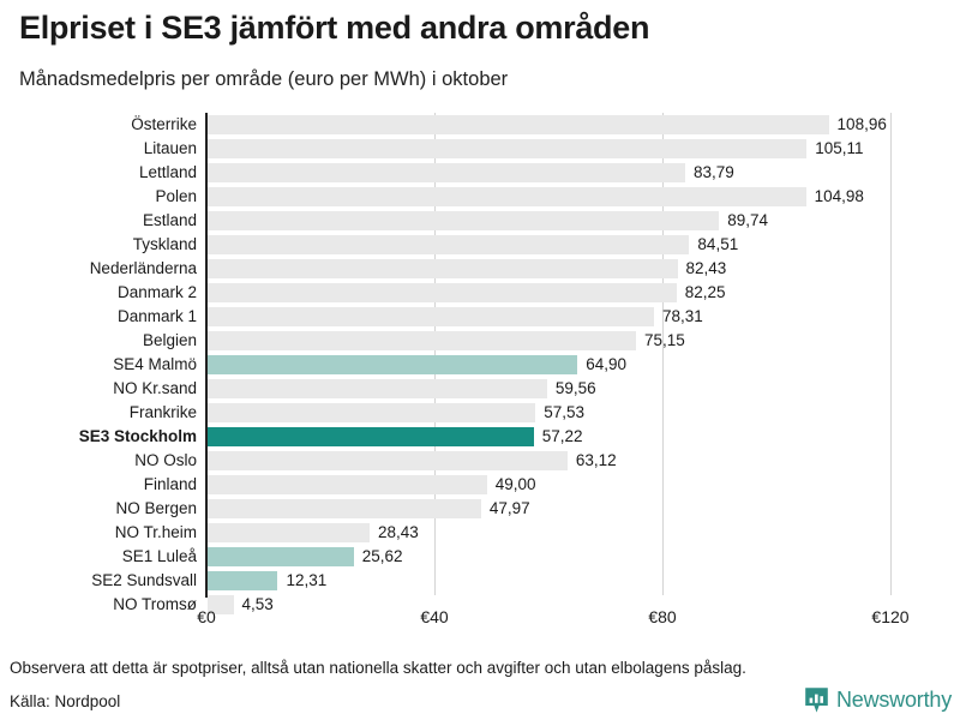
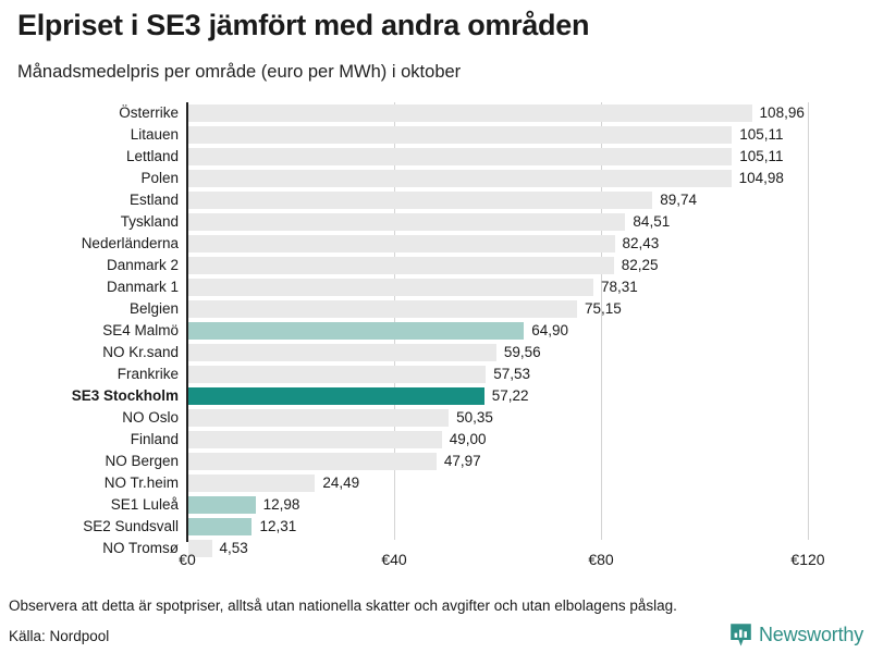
Lettland: 83,79 -> 105,11
NO Oslo: 63,12 -> 50,35
NO Tr.heim: 28,43 -> 24,49
SE1 Luleå: 25,62 -> 12,98
